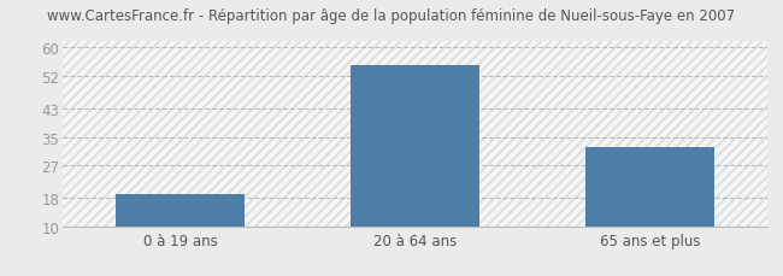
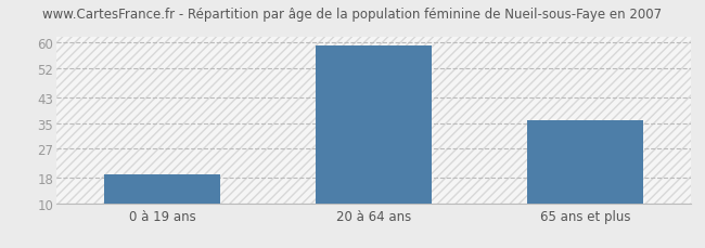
20 à 64 ans: 55 -> 59
65 ans et plus: 32 -> 36
